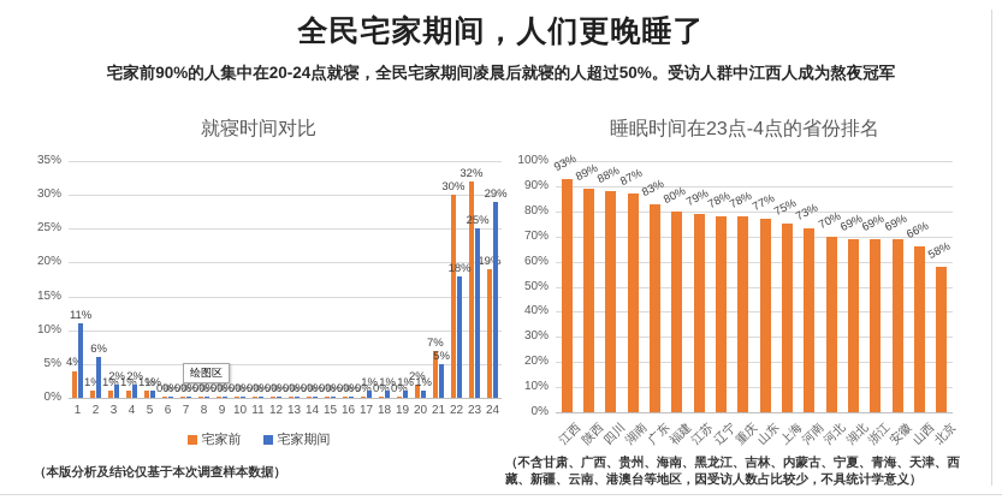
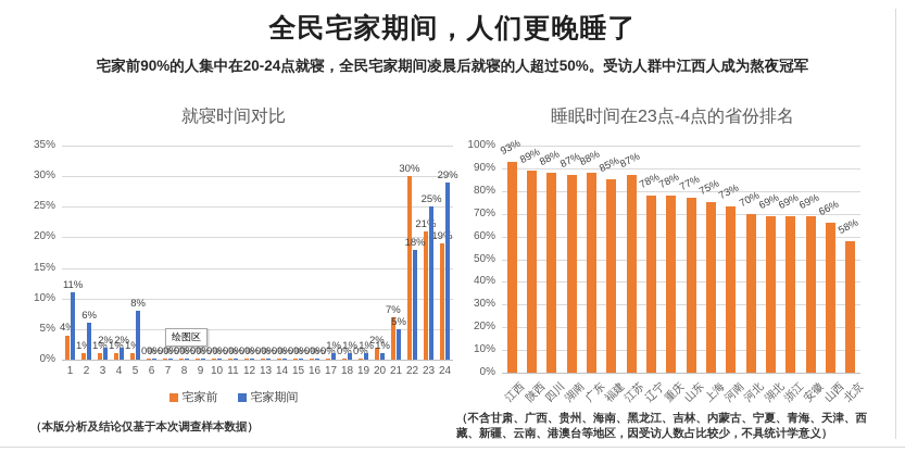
就寝时间对比/宅家期间/5: 1% -> 8%
就寝时间对比/宅家前/23: 32% -> 21%
睡眠时间在23点-4点的省份排名/广东: 83% -> 88%
睡眠时间在23点-4点的省份排名/福建: 80% -> 85%
睡眠时间在23点-4点的省份排名/江苏: 79% -> 87%
